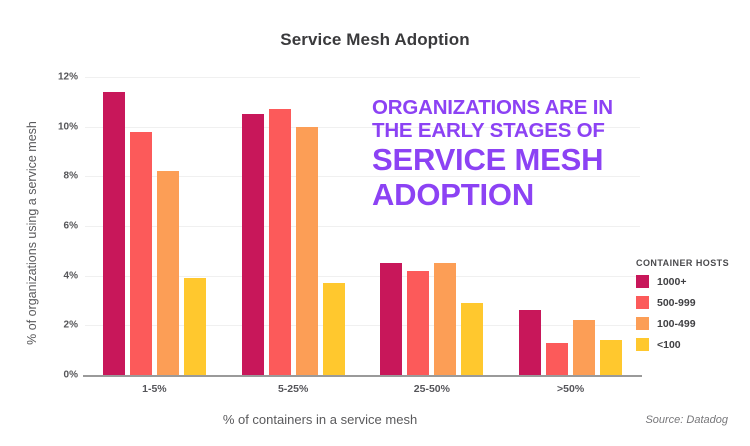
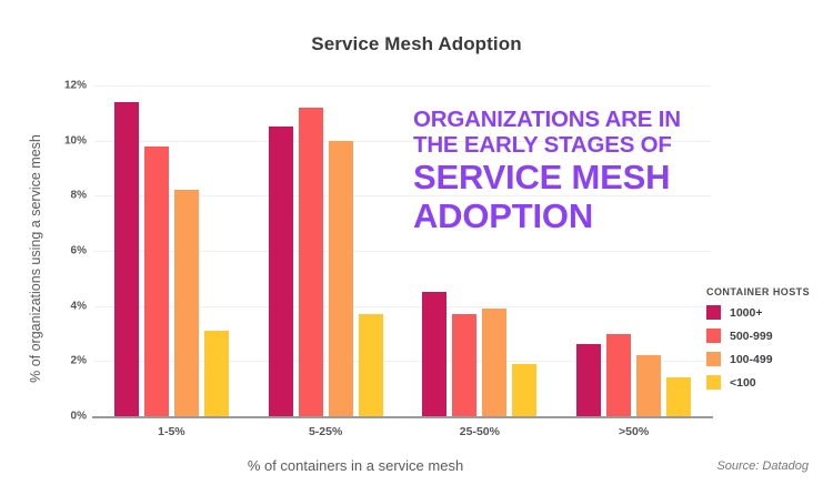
<100/1-5%: 3.9% -> 3.1%
500-999/5-25%: 10.7% -> 11.2%
500-999/25-50%: 4.2% -> 3.7%
100-499/25-50%: 4.5% -> 3.9%
<100/25-50%: 2.9% -> 1.9%
500-999/>50%: 1.3% -> 3.0%
